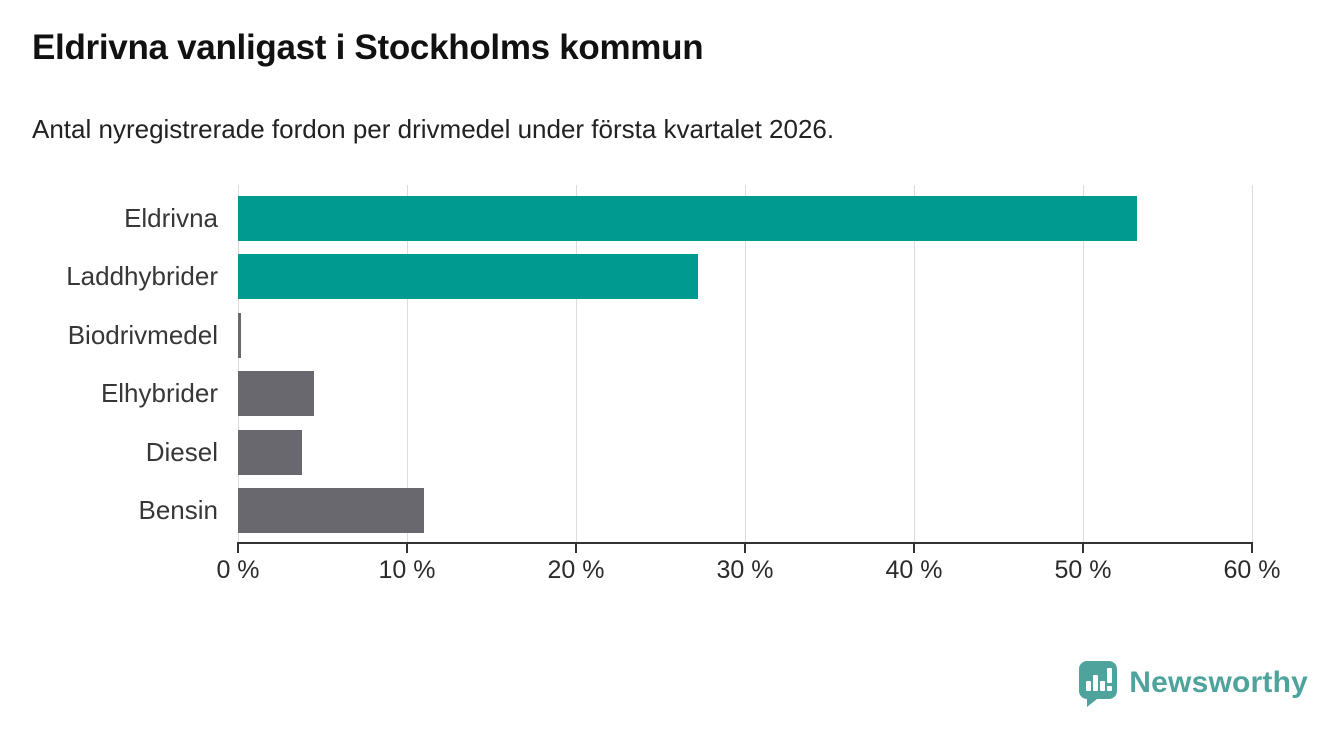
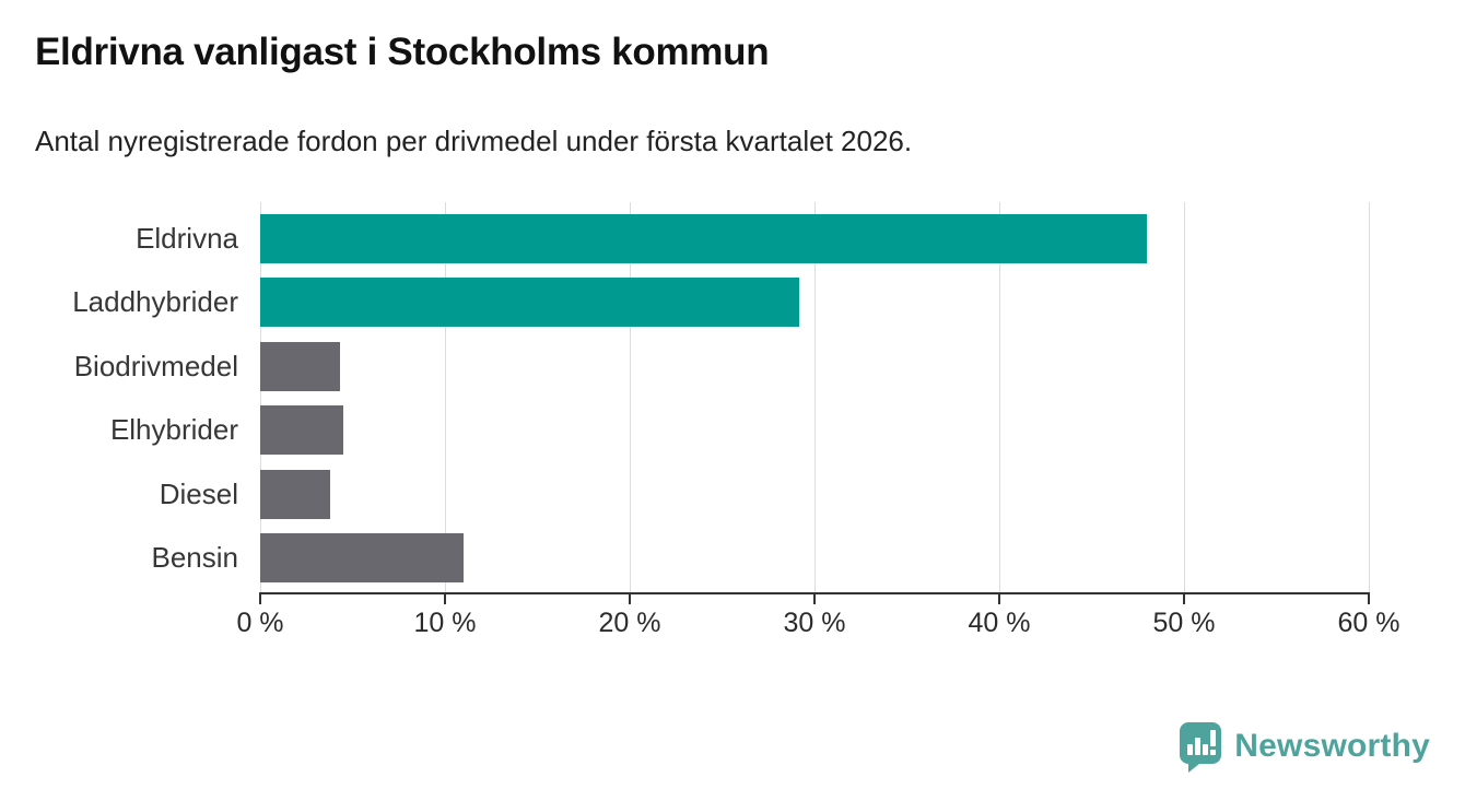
Eldrivna: 53.2% -> 48.0%
Laddhybrider: 27.2% -> 29.2%
Biodrivmedel: 0.1% -> 4.3%
